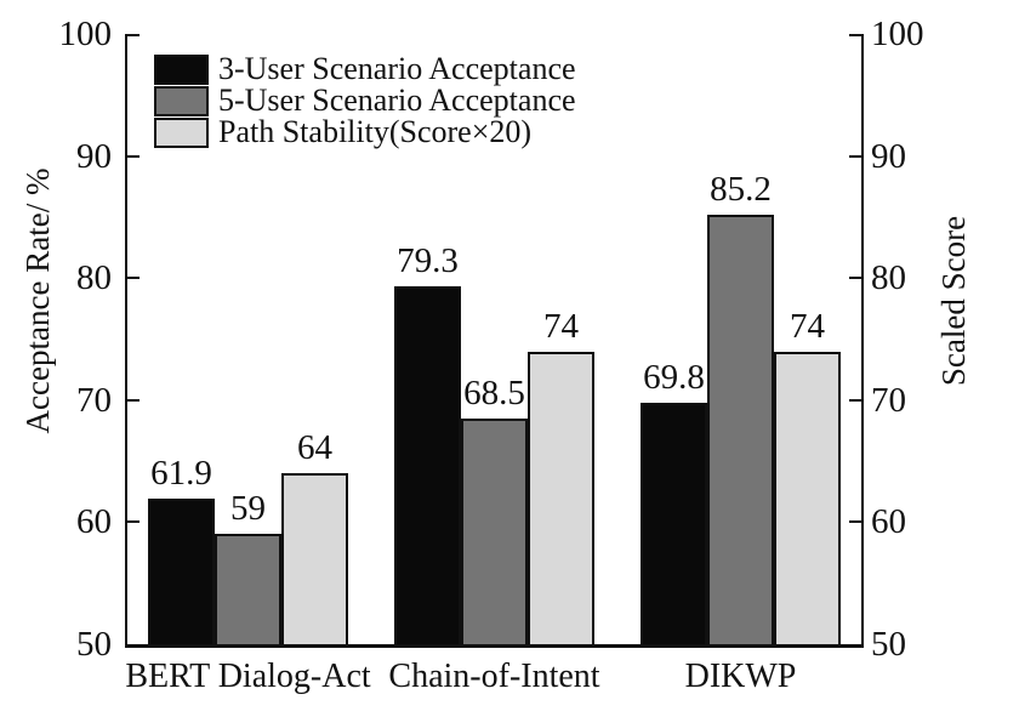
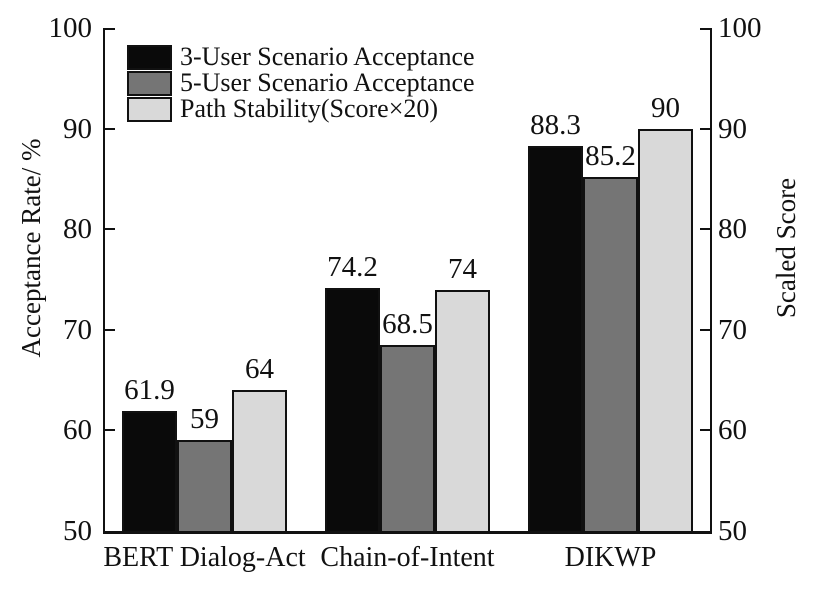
3-User Scenario Acceptance/Chain-of-Intent: 79.3 -> 74.2
3-User Scenario Acceptance/DIKWP: 69.8 -> 88.3
Path Stability(Score×20)/DIKWP: 74 -> 90
